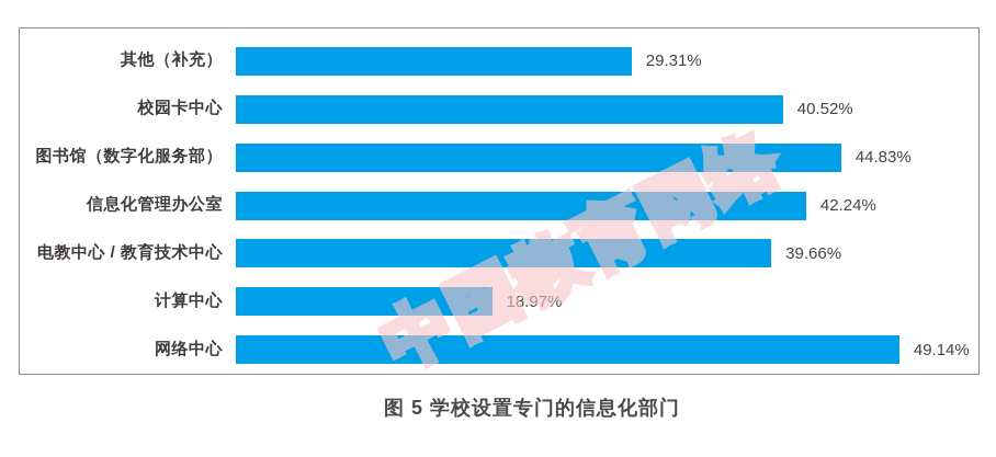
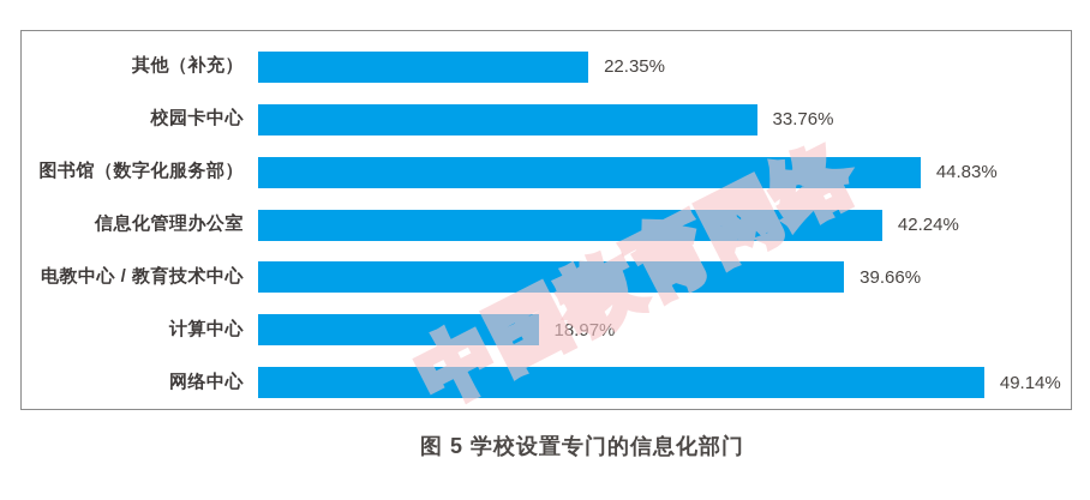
其他（补充）: 29.31% -> 22.35%
校园卡中心: 40.52% -> 33.76%
